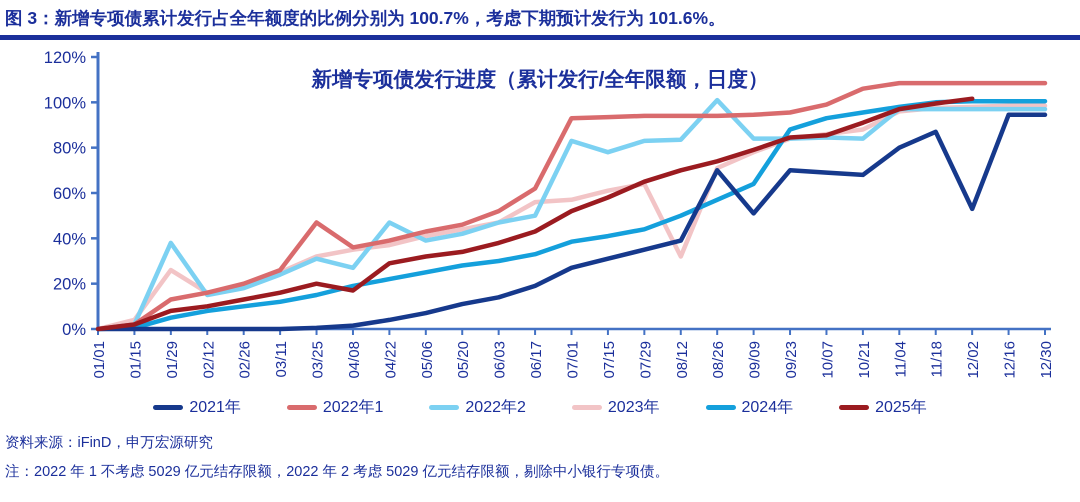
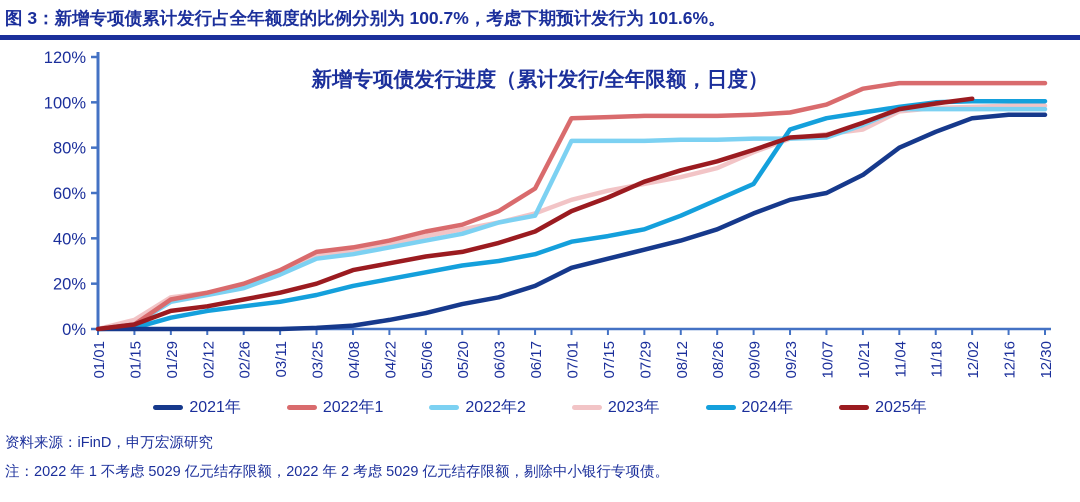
2022年2/01/29: 38% -> 12%
2023年/01/29: 26% -> 14%
2022年1/03/25: 47% -> 34%
2022年2/04/08: 27% -> 33%
2025年/04/08: 17% -> 26%
2022年2/04/22: 47% -> 36%
2023年/06/17: 56% -> 51%
2022年2/07/15: 78% -> 83%
2023年/08/12: 32% -> 67%
2021年/08/26: 70% -> 44%
2022年2/08/26: 101% -> 84%
2021年/09/23: 70% -> 57%
2021年/10/07: 69% -> 60%
2022年2/10/21: 84% -> 90%
2021年/12/02: 53% -> 93%
